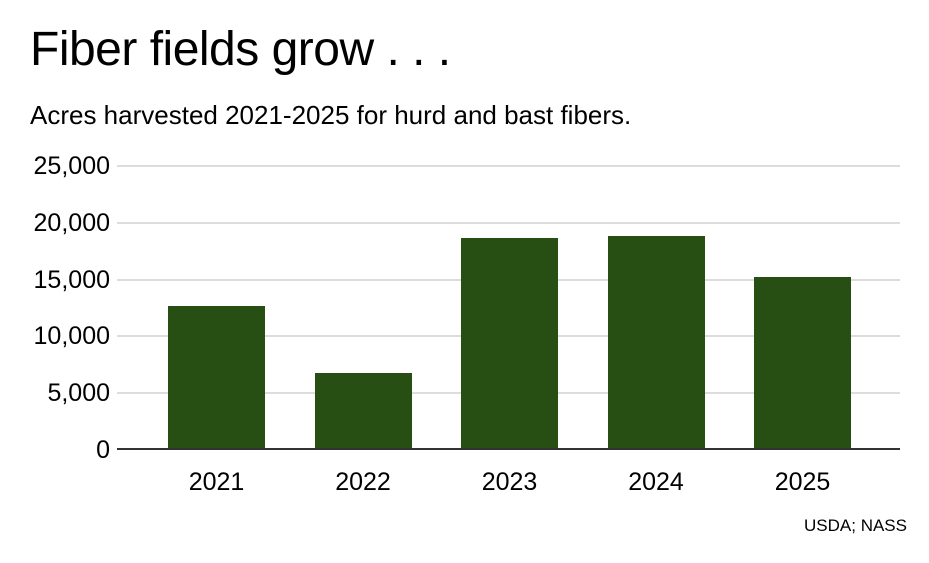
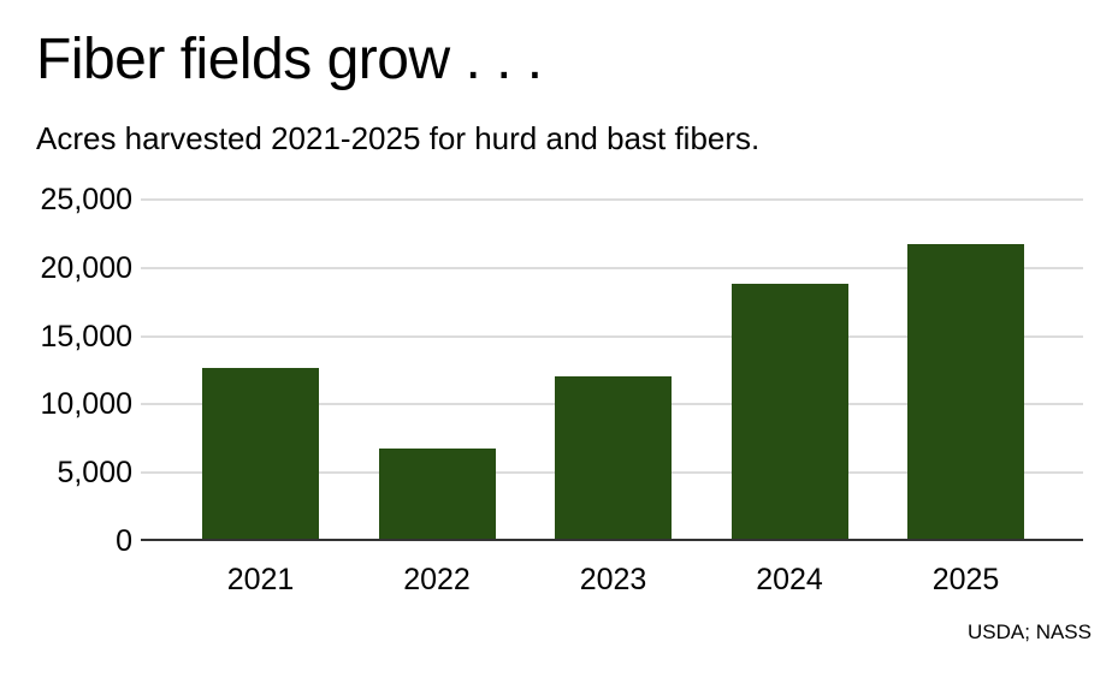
2023: 18700 -> 12100
2025: 15200 -> 21700
